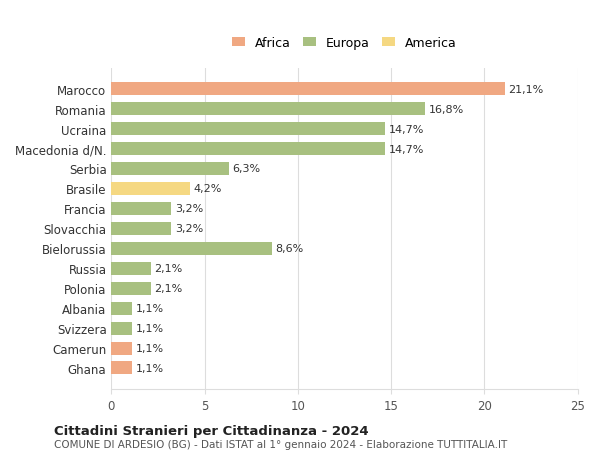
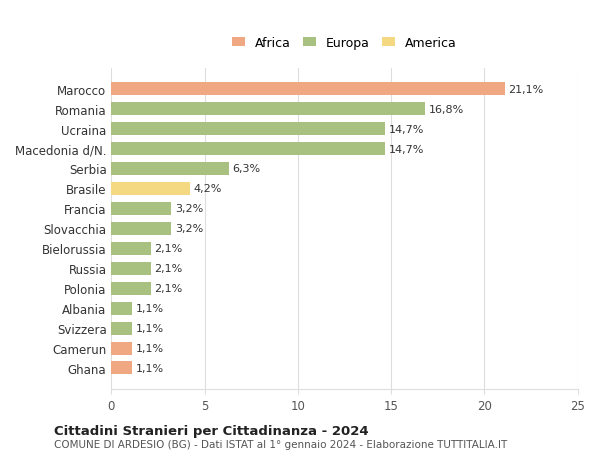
Bielorussia: 8,6% -> 2,1%
